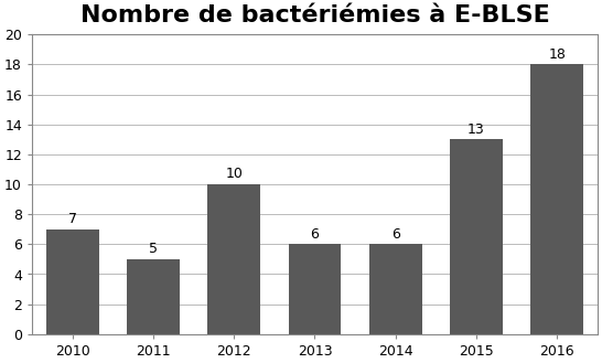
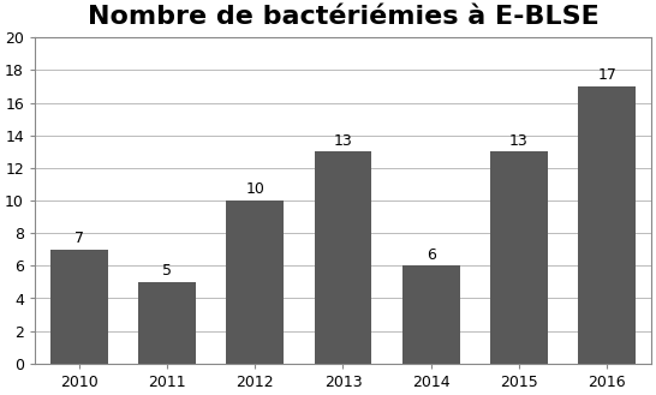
2013: 6 -> 13
2016: 18 -> 17
